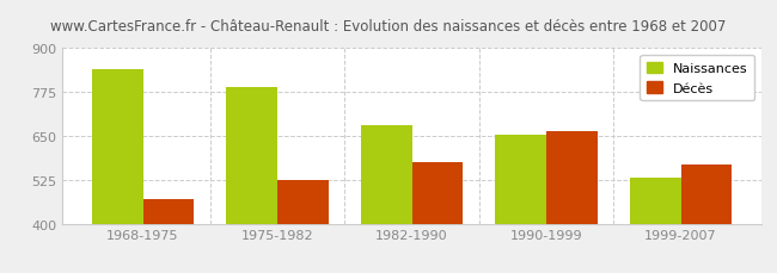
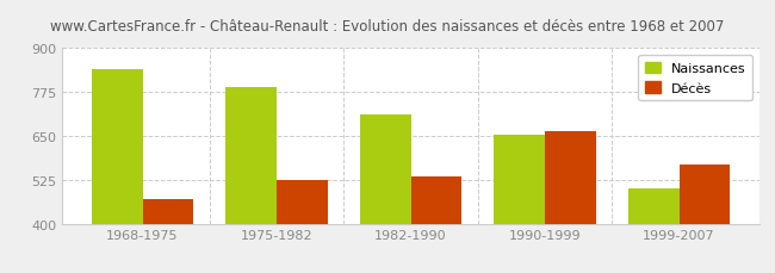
Naissances/1982-1990: 680 -> 710
Décès/1982-1990: 575 -> 535
Naissances/1999-2007: 530 -> 500
